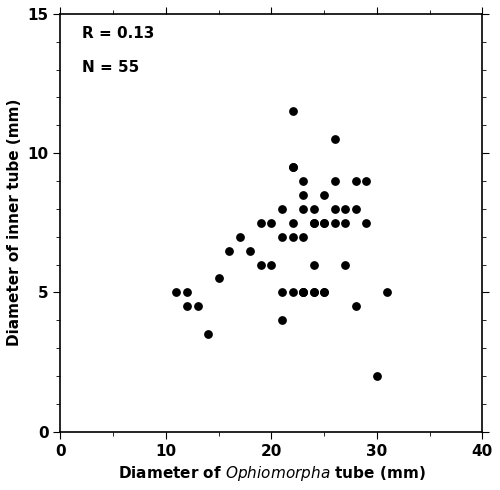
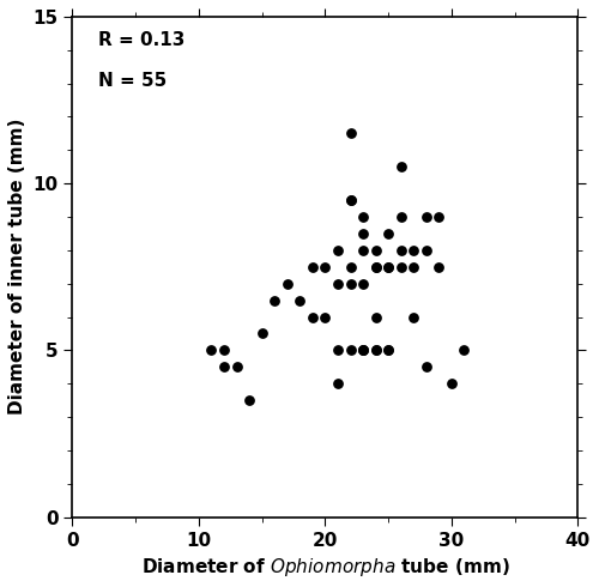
30: 2.0 -> 4.0
